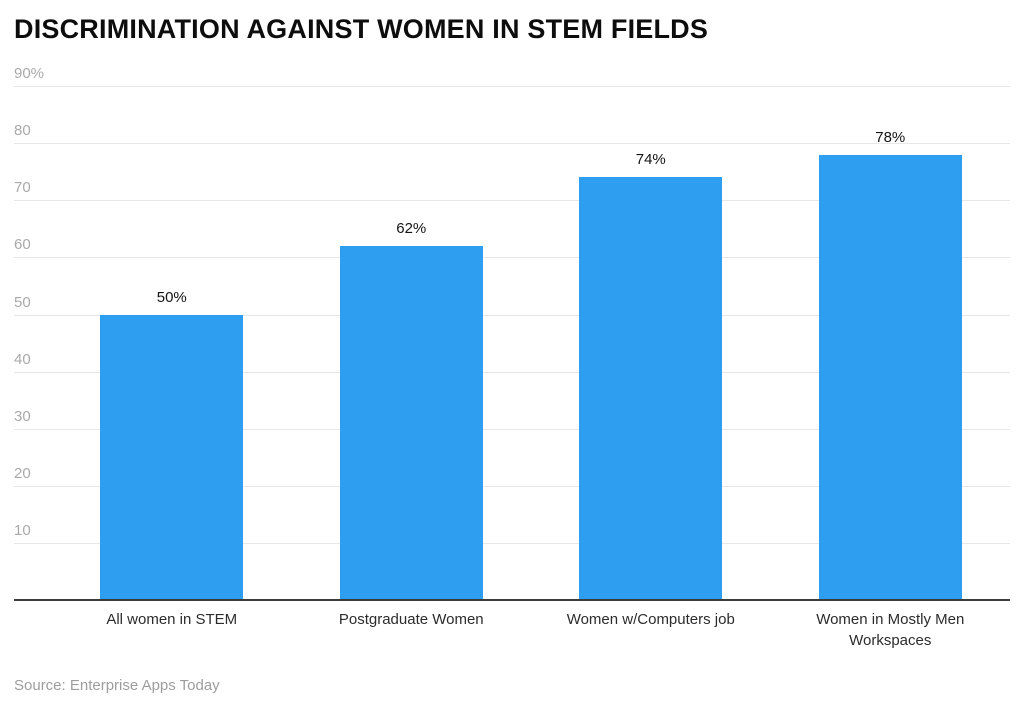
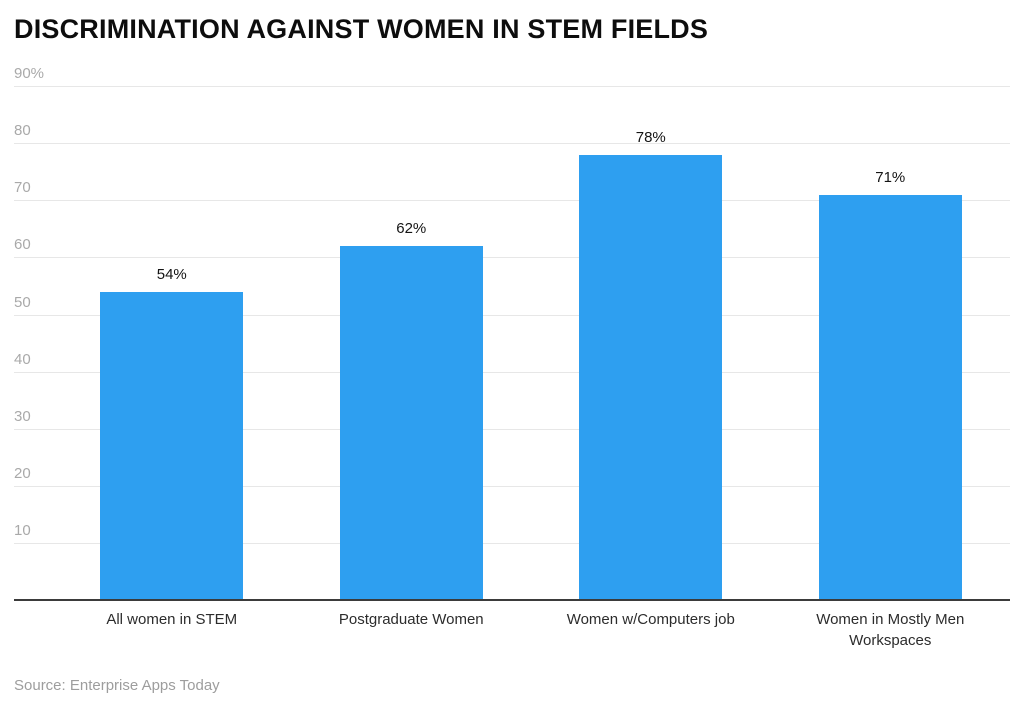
All women in STEM: 50% -> 54%
Women w/Computers job: 74% -> 78%
Women in Mostly Men Workspaces: 78% -> 71%
